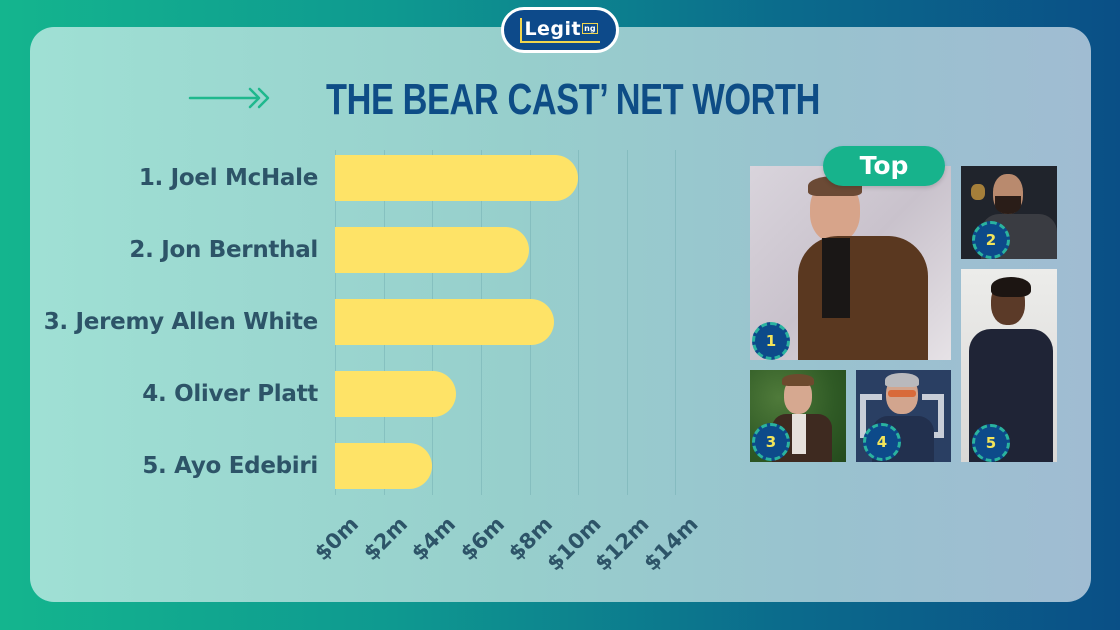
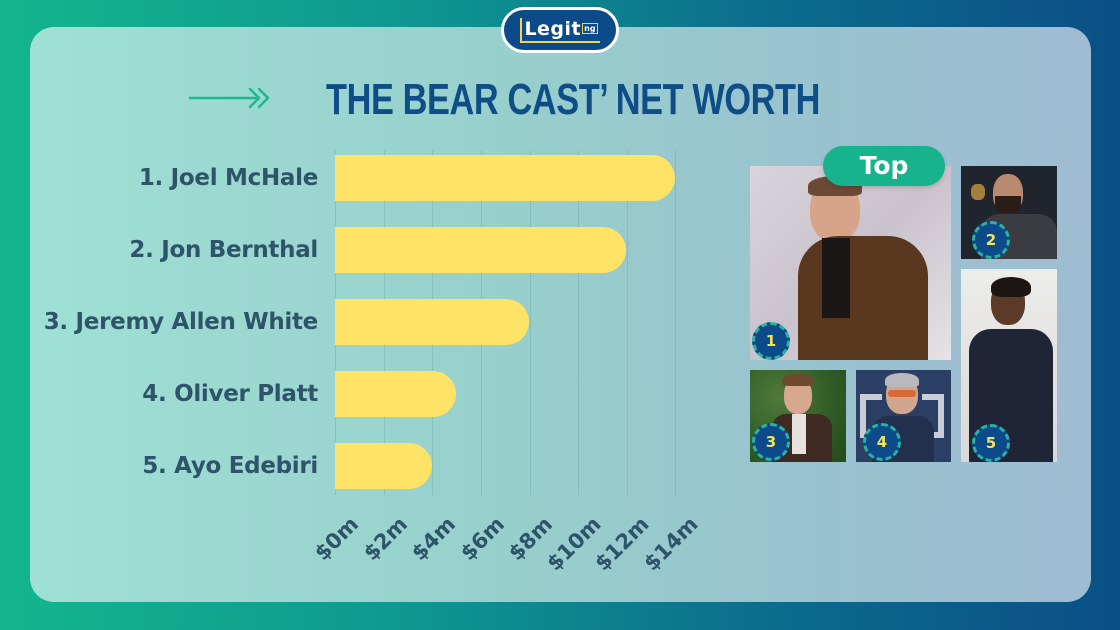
1. Joel McHale: $10m -> $14m
2. Jon Bernthal: $8m -> $12m
3. Jeremy Allen White: $9m -> $8m
